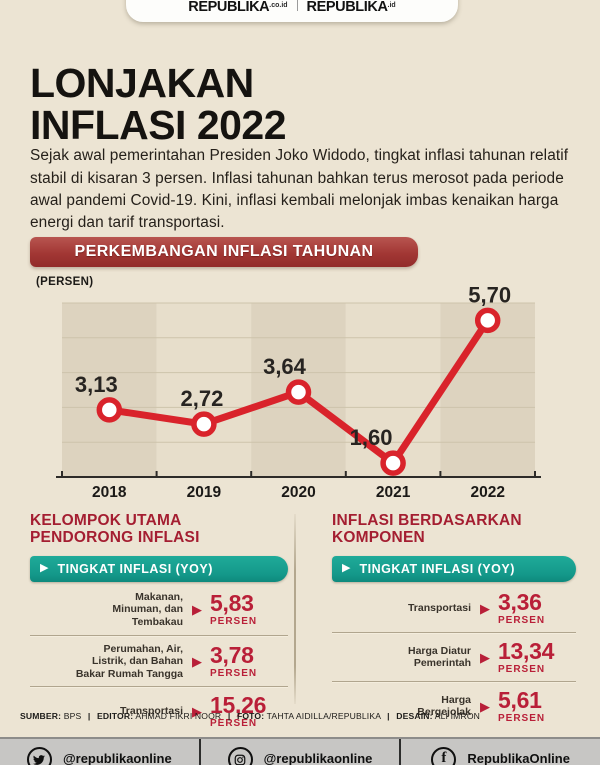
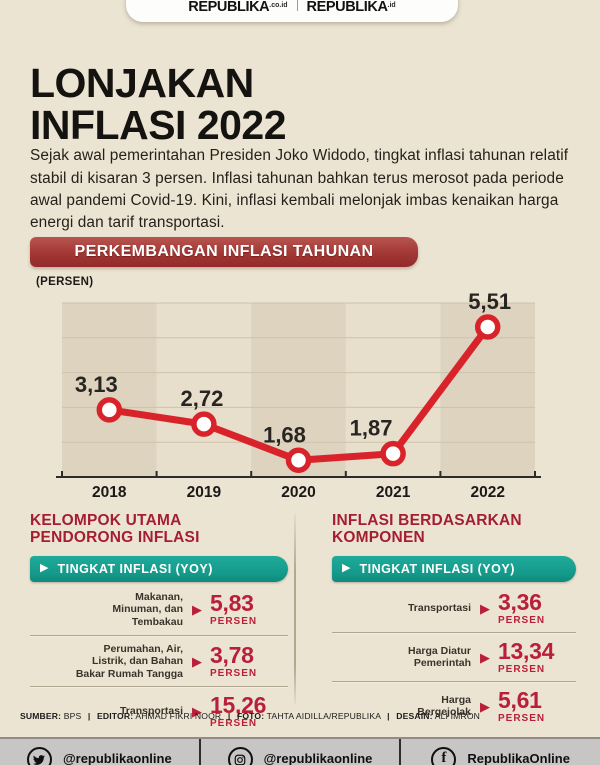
2020: 3,64 -> 1,68
2021: 1,60 -> 1,87
2022: 5,70 -> 5,51
